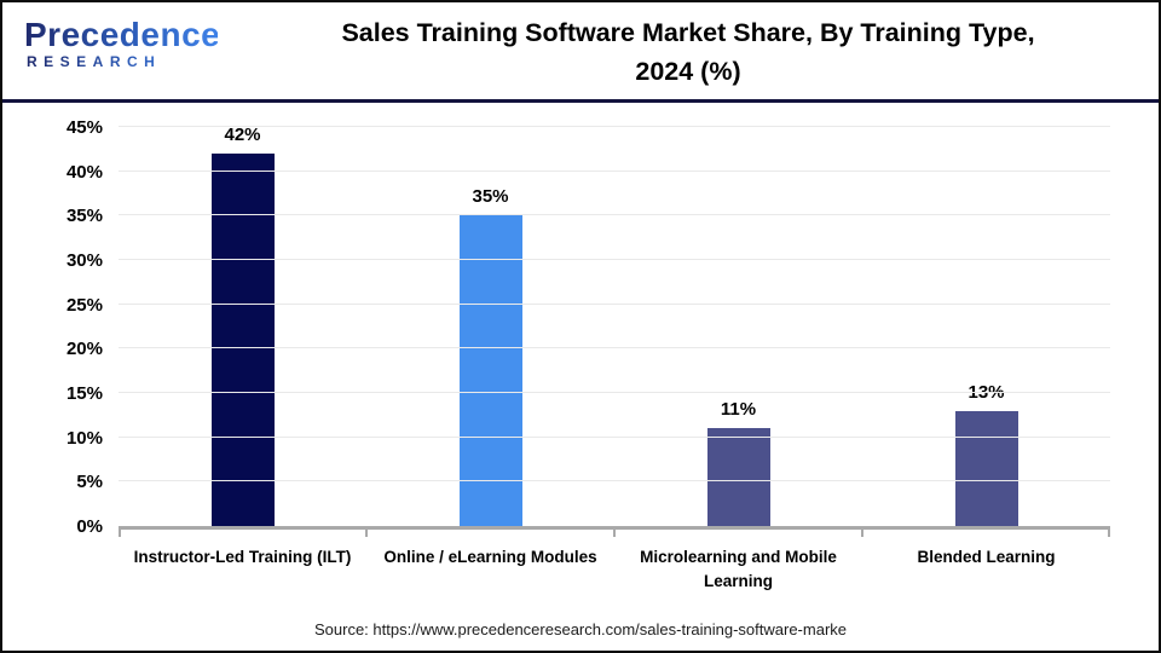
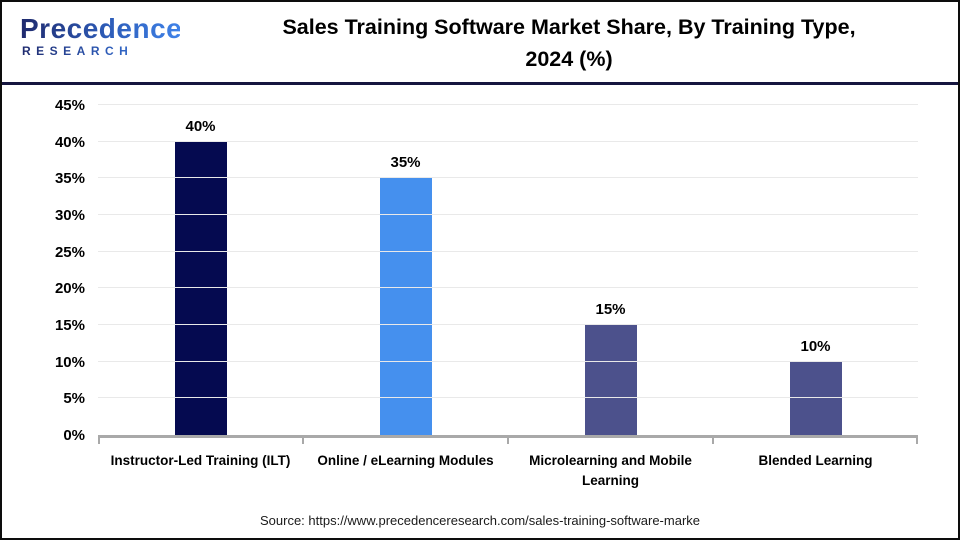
Instructor-Led Training (ILT): 42% -> 40%
Microlearning and Mobile Learning: 11% -> 15%
Blended Learning: 13% -> 10%
